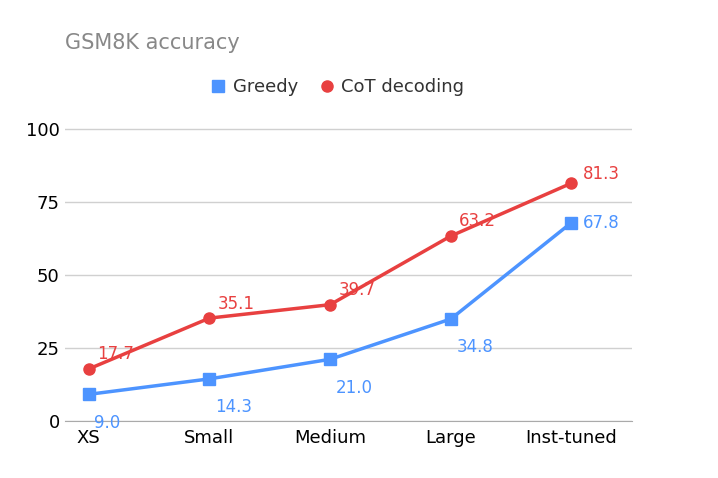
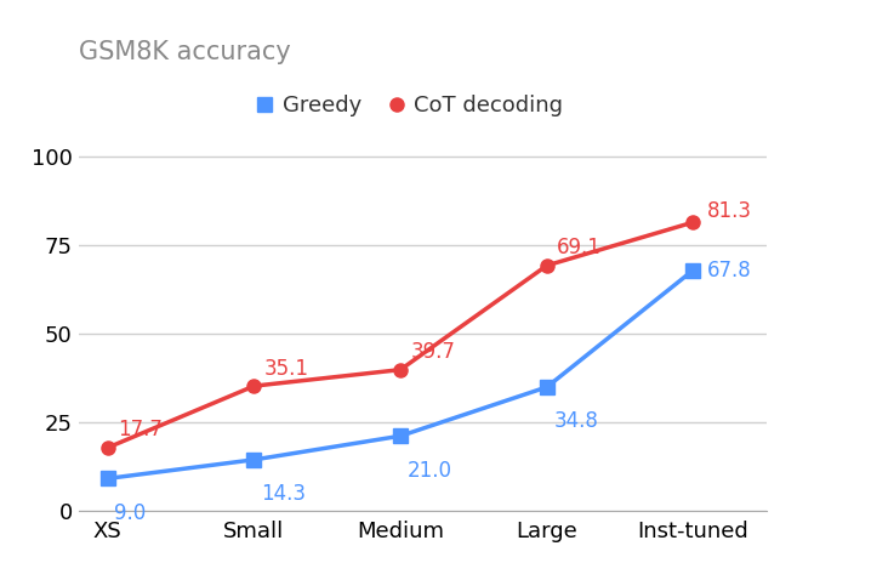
CoT decoding/Large: 63.2 -> 69.1
